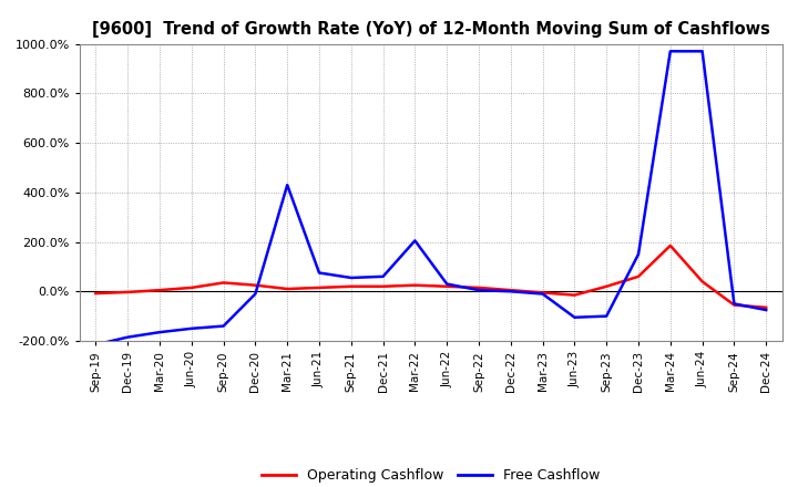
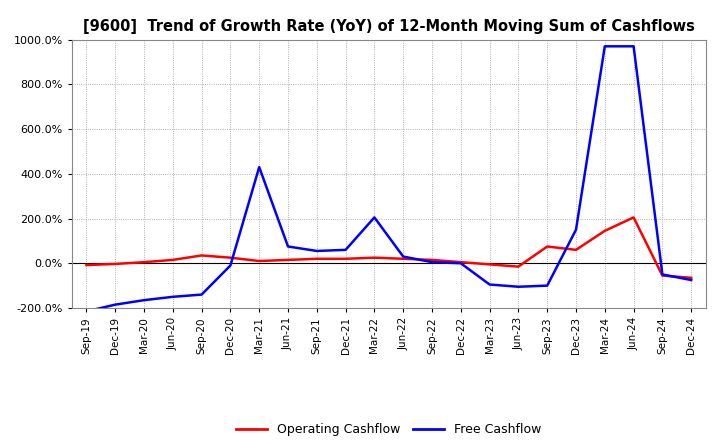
Free Cashflow/Mar-23: -10% -> -95%
Operating Cashflow/Sep-23: 20% -> 75%
Operating Cashflow/Mar-24: 185% -> 145%
Operating Cashflow/Jun-24: 40% -> 205%
